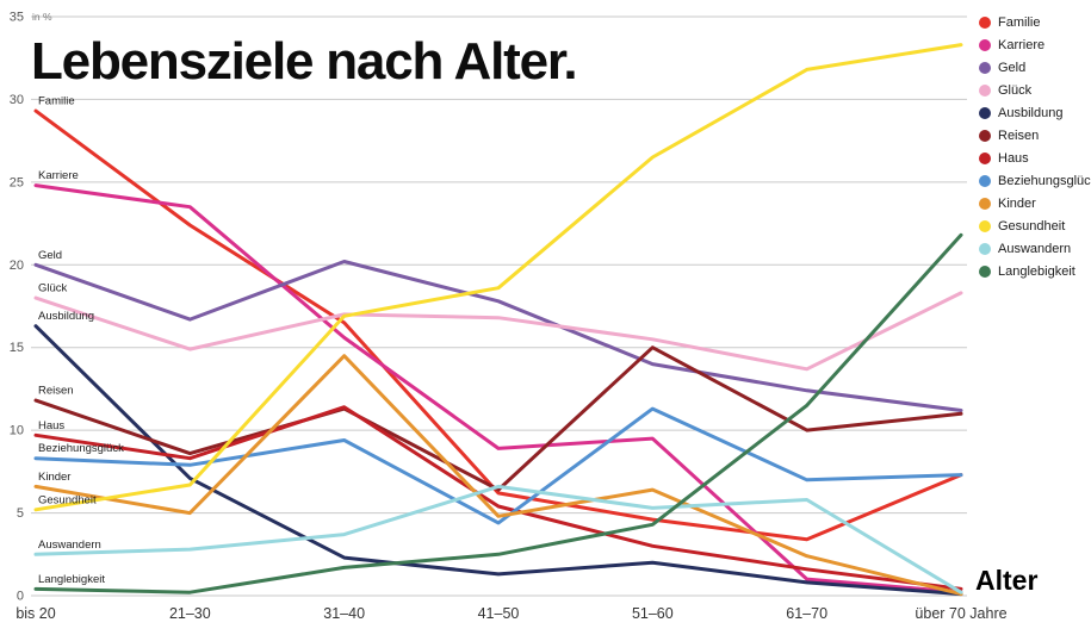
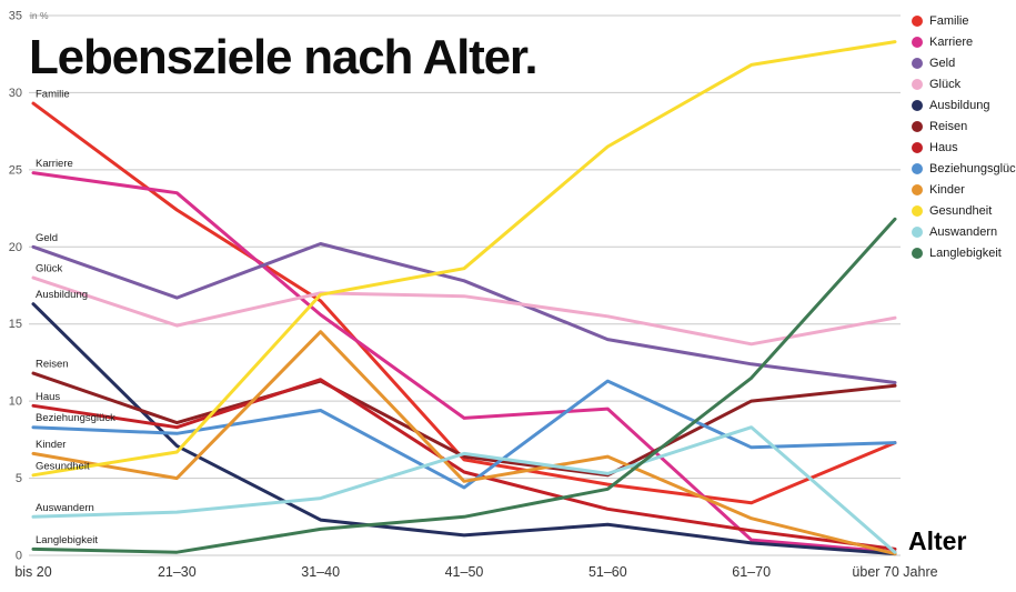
Reisen/51–60: 15.0 -> 5.2
Auswandern/61–70: 5.8 -> 8.3
Glück/über 70 Jahre: 18.3 -> 15.4
